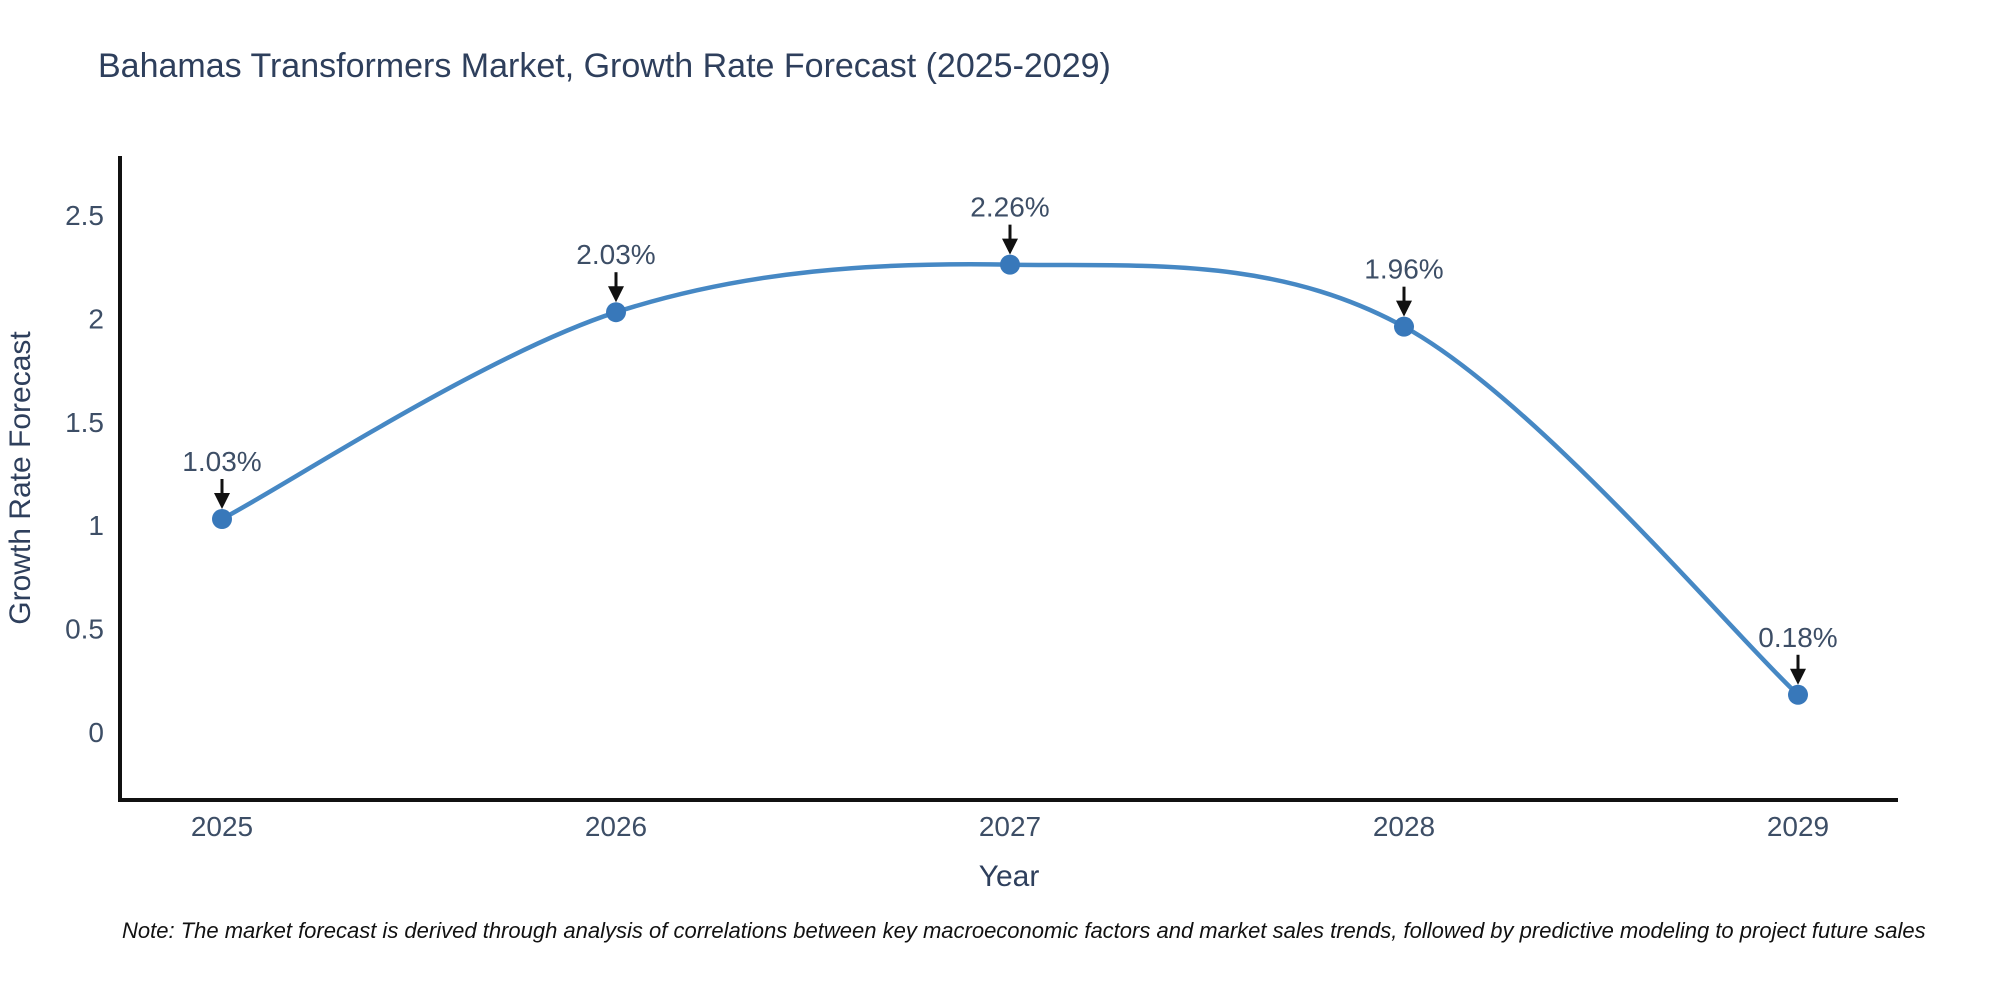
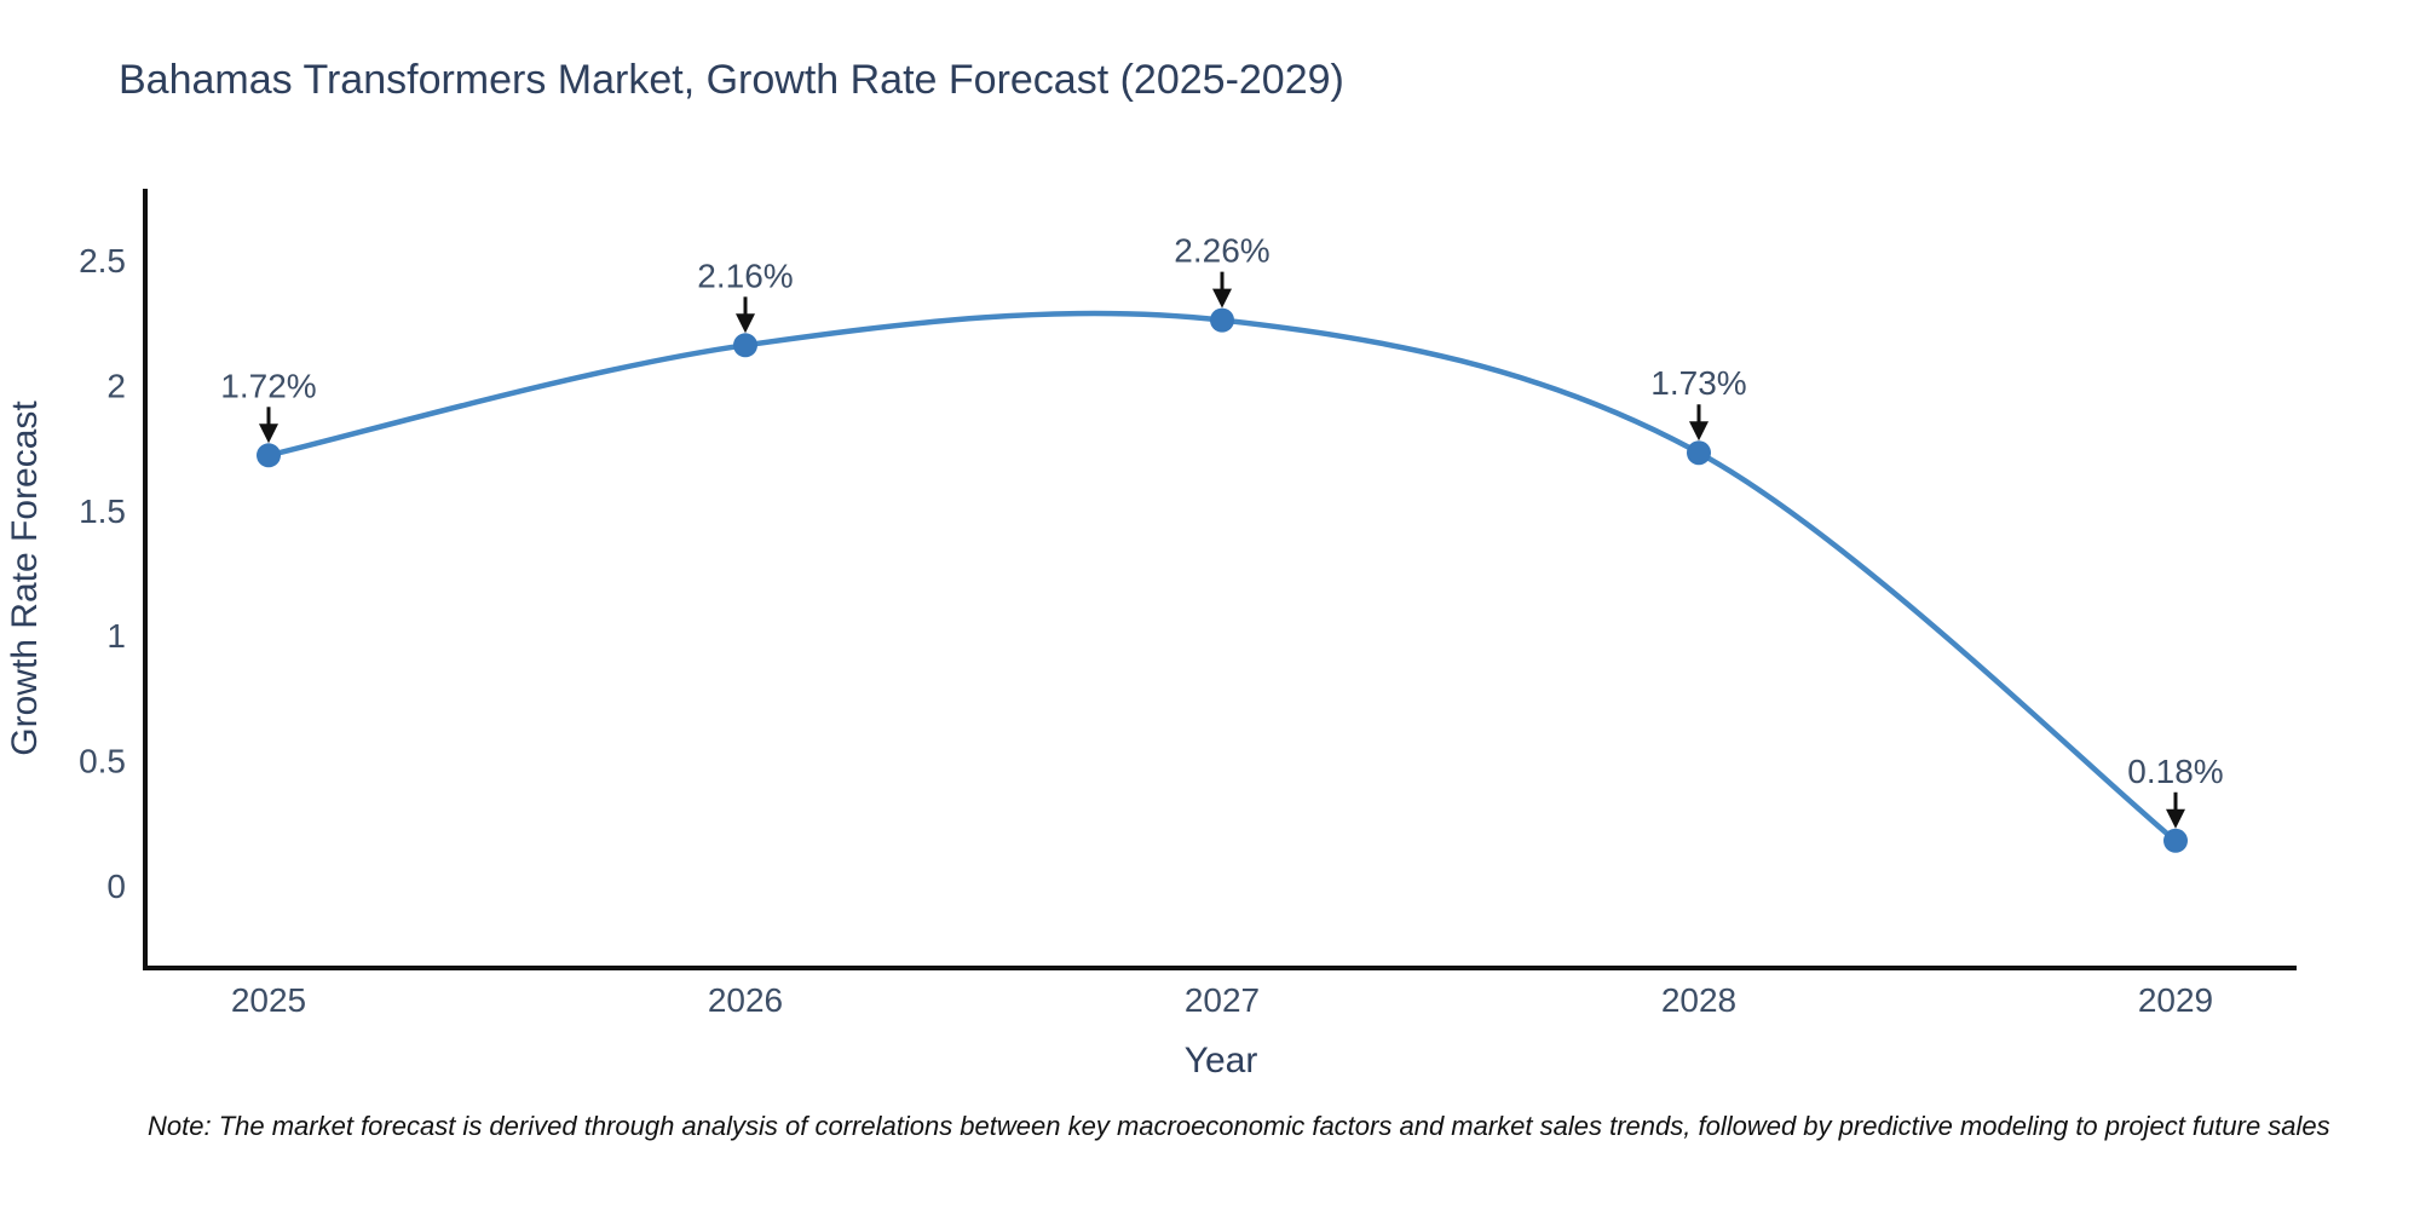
2025: 1.03% -> 1.72%
2026: 2.03% -> 2.16%
2028: 1.96% -> 1.73%
